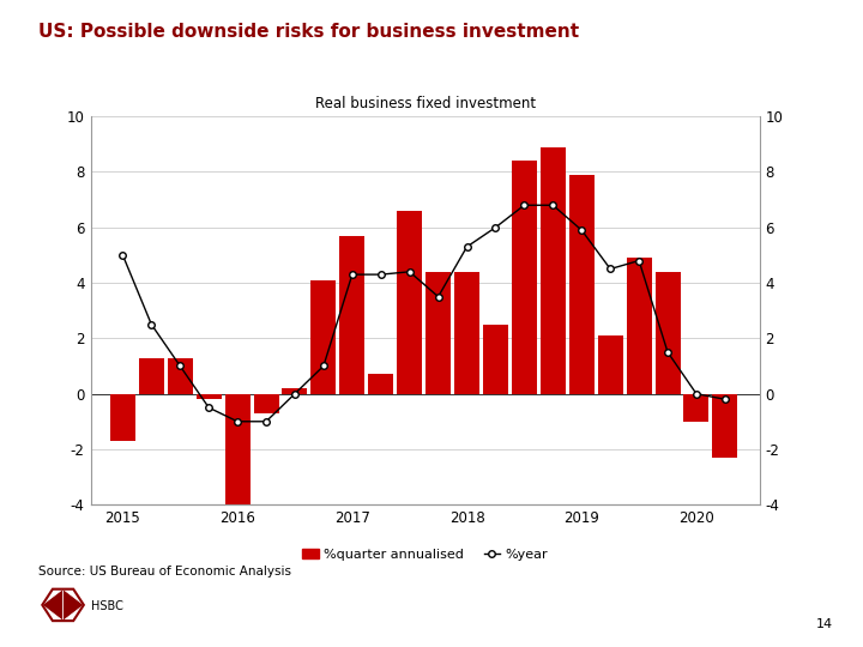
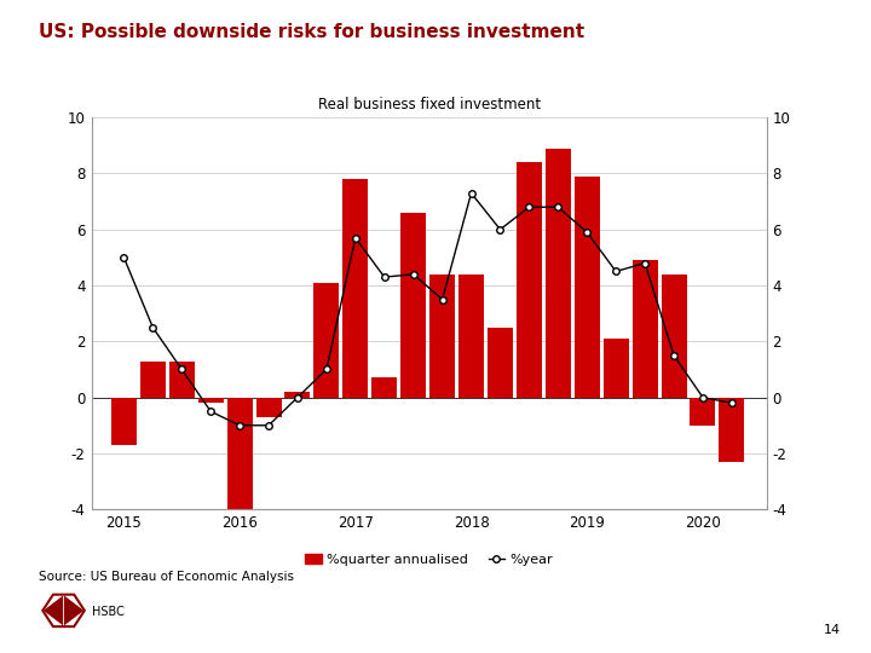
%quarter annualised/2017: 5.7 -> 7.8
%year/2017: 4.3 -> 5.7
%year/2018: 5.3 -> 7.3
